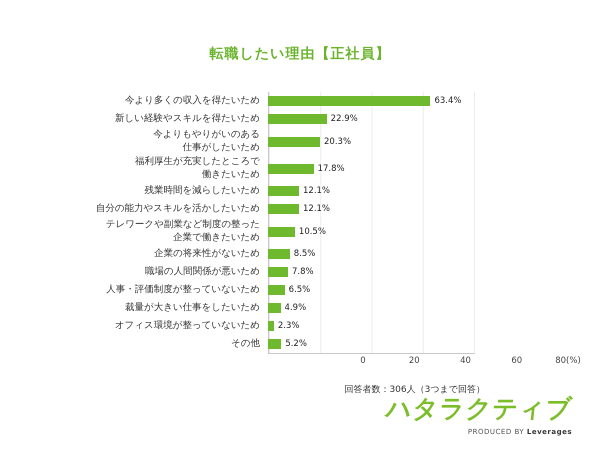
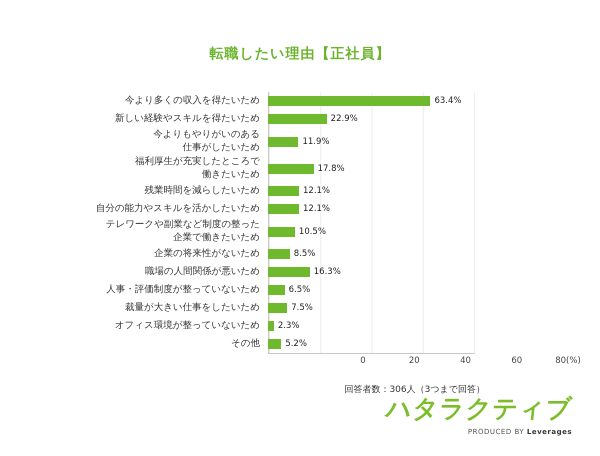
今よりもやりがいのある 仕事がしたいため: 20.3% -> 11.9%
職場の人間関係が悪いため: 7.8% -> 16.3%
裁量が大きい仕事をしたいため: 4.9% -> 7.5%
